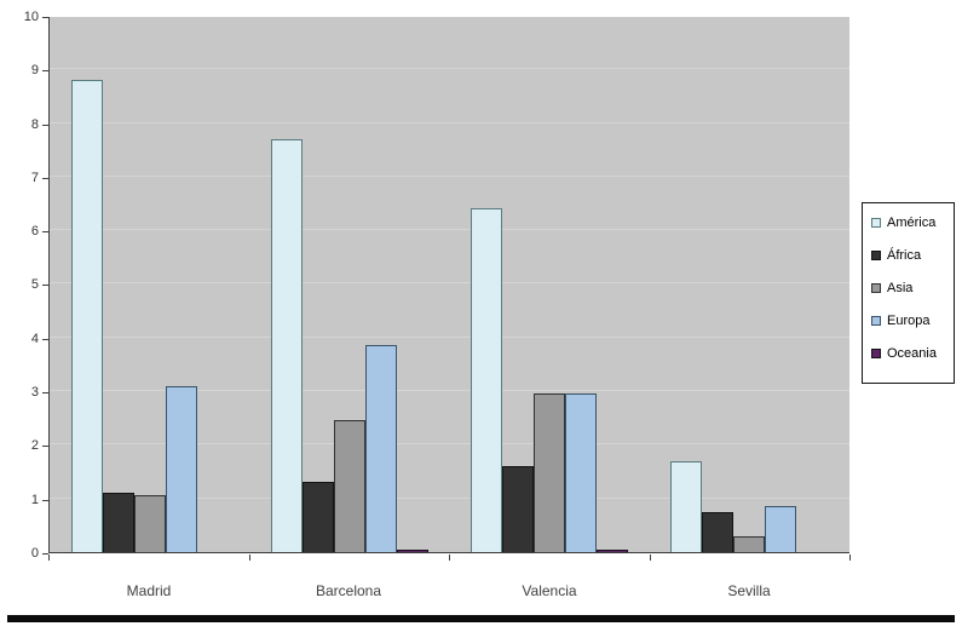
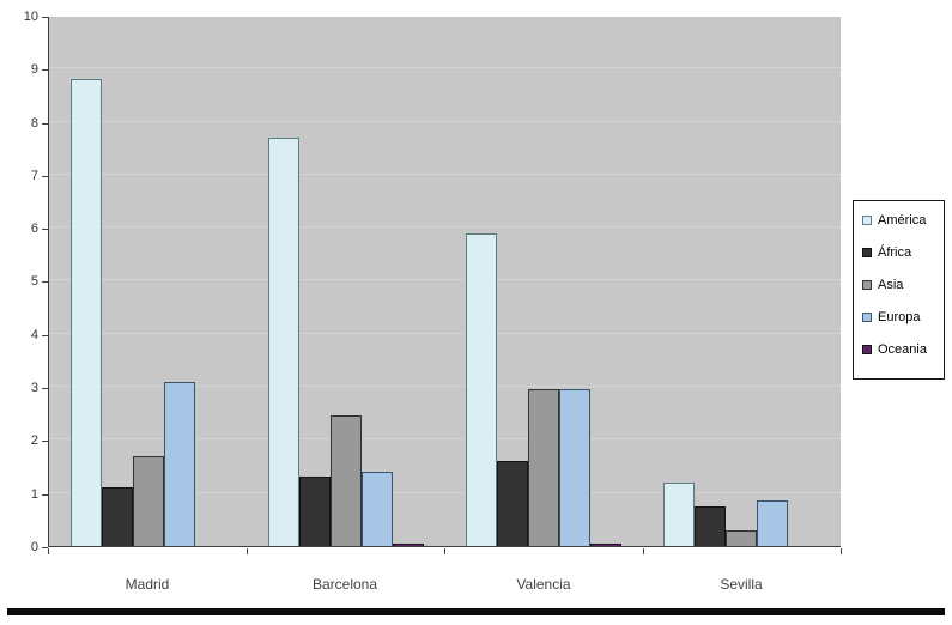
Asia/Madrid: 1.1 -> 1.7
Europa/Barcelona: 3.9 -> 1.4
América/Valencia: 6.4 -> 5.9
América/Sevilla: 1.7 -> 1.2
